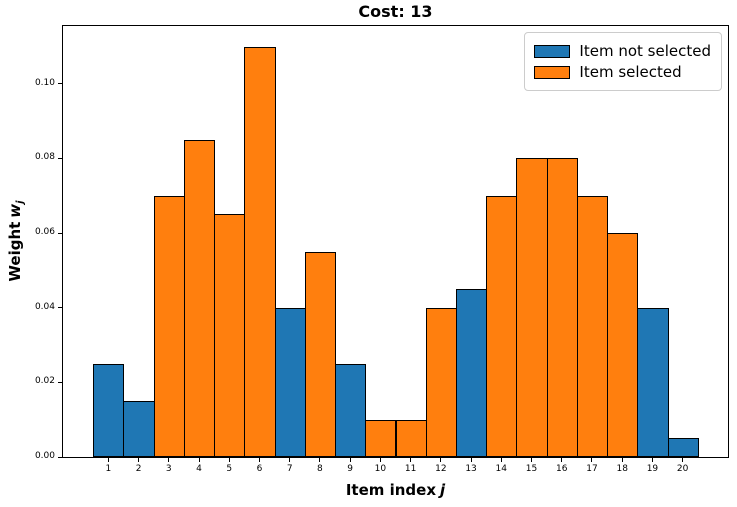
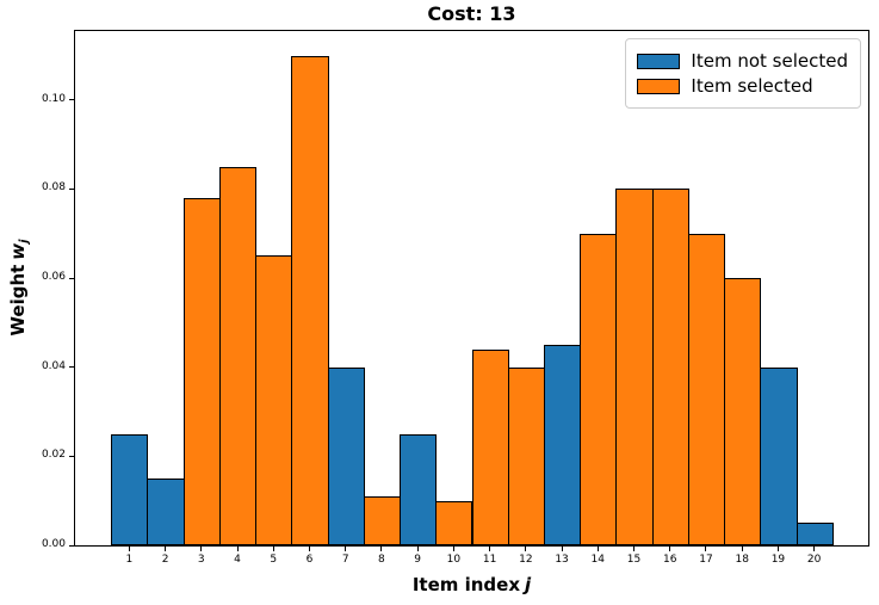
3: 0.070 -> 0.078
8: 0.055 -> 0.011
11: 0.010 -> 0.044
